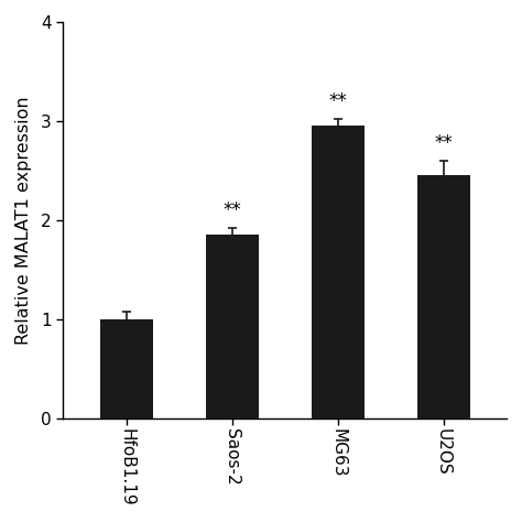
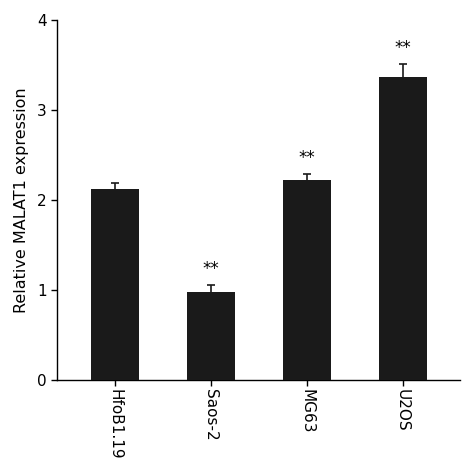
HfoB1.19: 1.00 -> 2.12
Saos-2: 1.85 -> 0.98
MG63: 2.95 -> 2.22
U2OS: 2.45 -> 3.36
